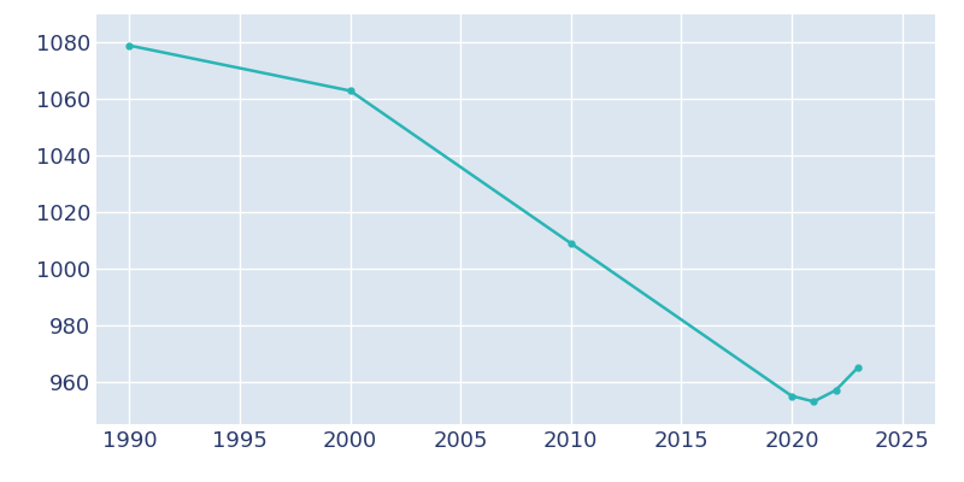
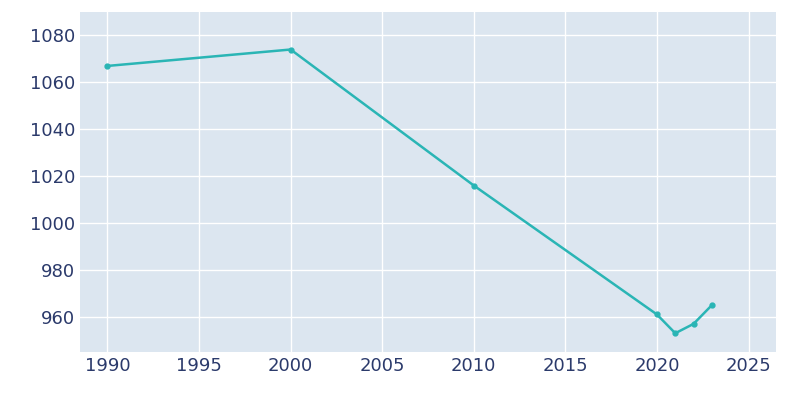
1990: 1079 -> 1067
2000: 1063 -> 1074
2010: 1009 -> 1016
2020: 955 -> 961
